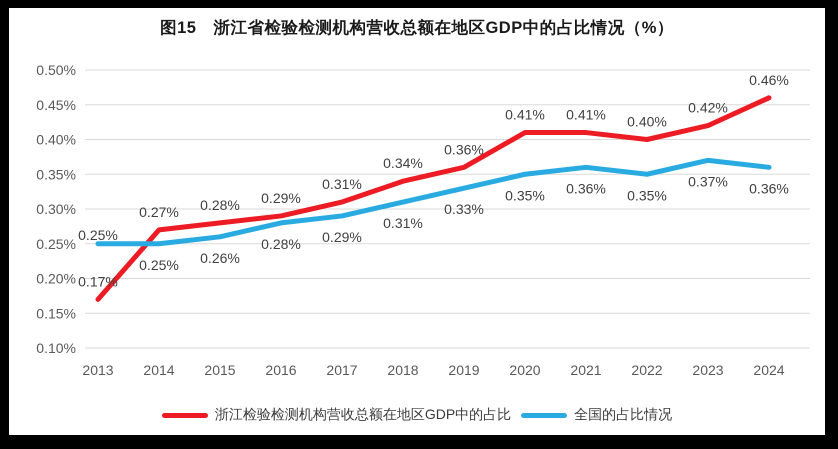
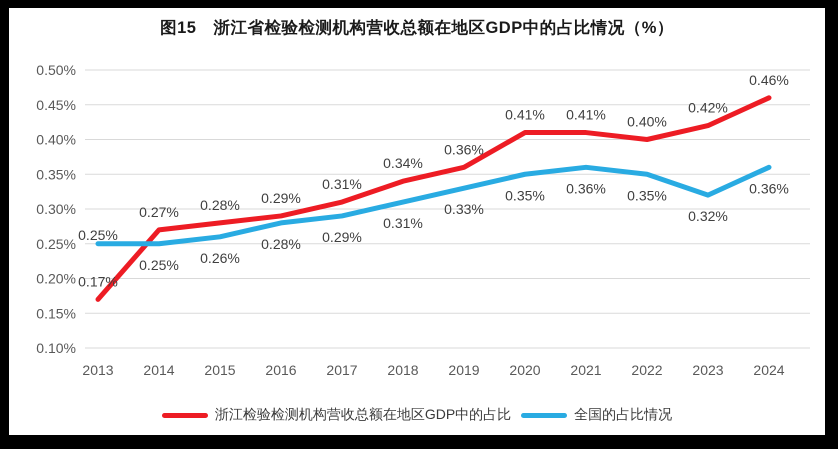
全国的占比情况/2023: 0.37% -> 0.32%
